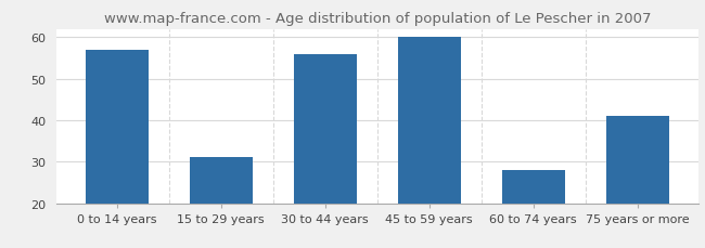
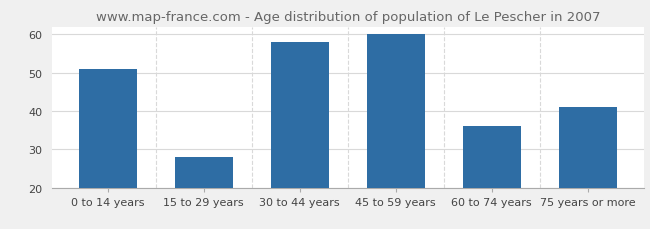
0 to 14 years: 57 -> 51
15 to 29 years: 31 -> 28
30 to 44 years: 56 -> 58
60 to 74 years: 28 -> 36
